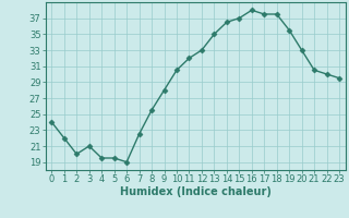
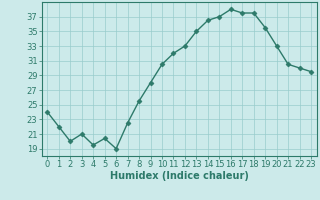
5: 19.5 -> 20.4
